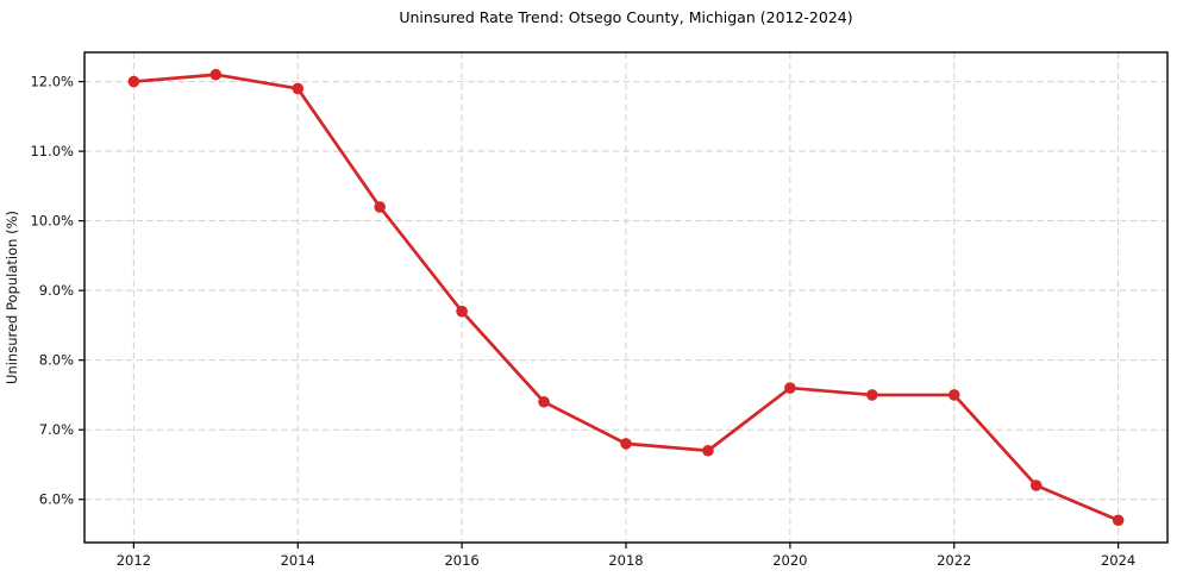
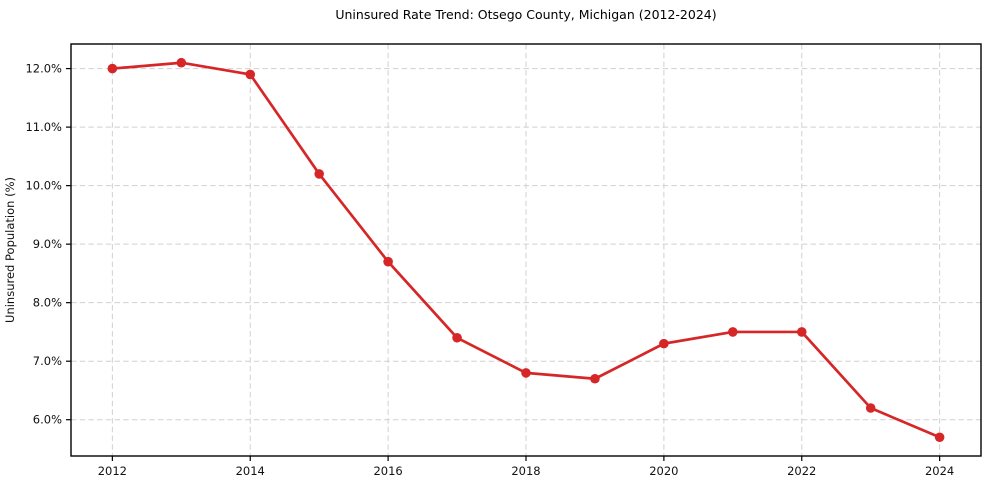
2020: 7.6% -> 7.3%
